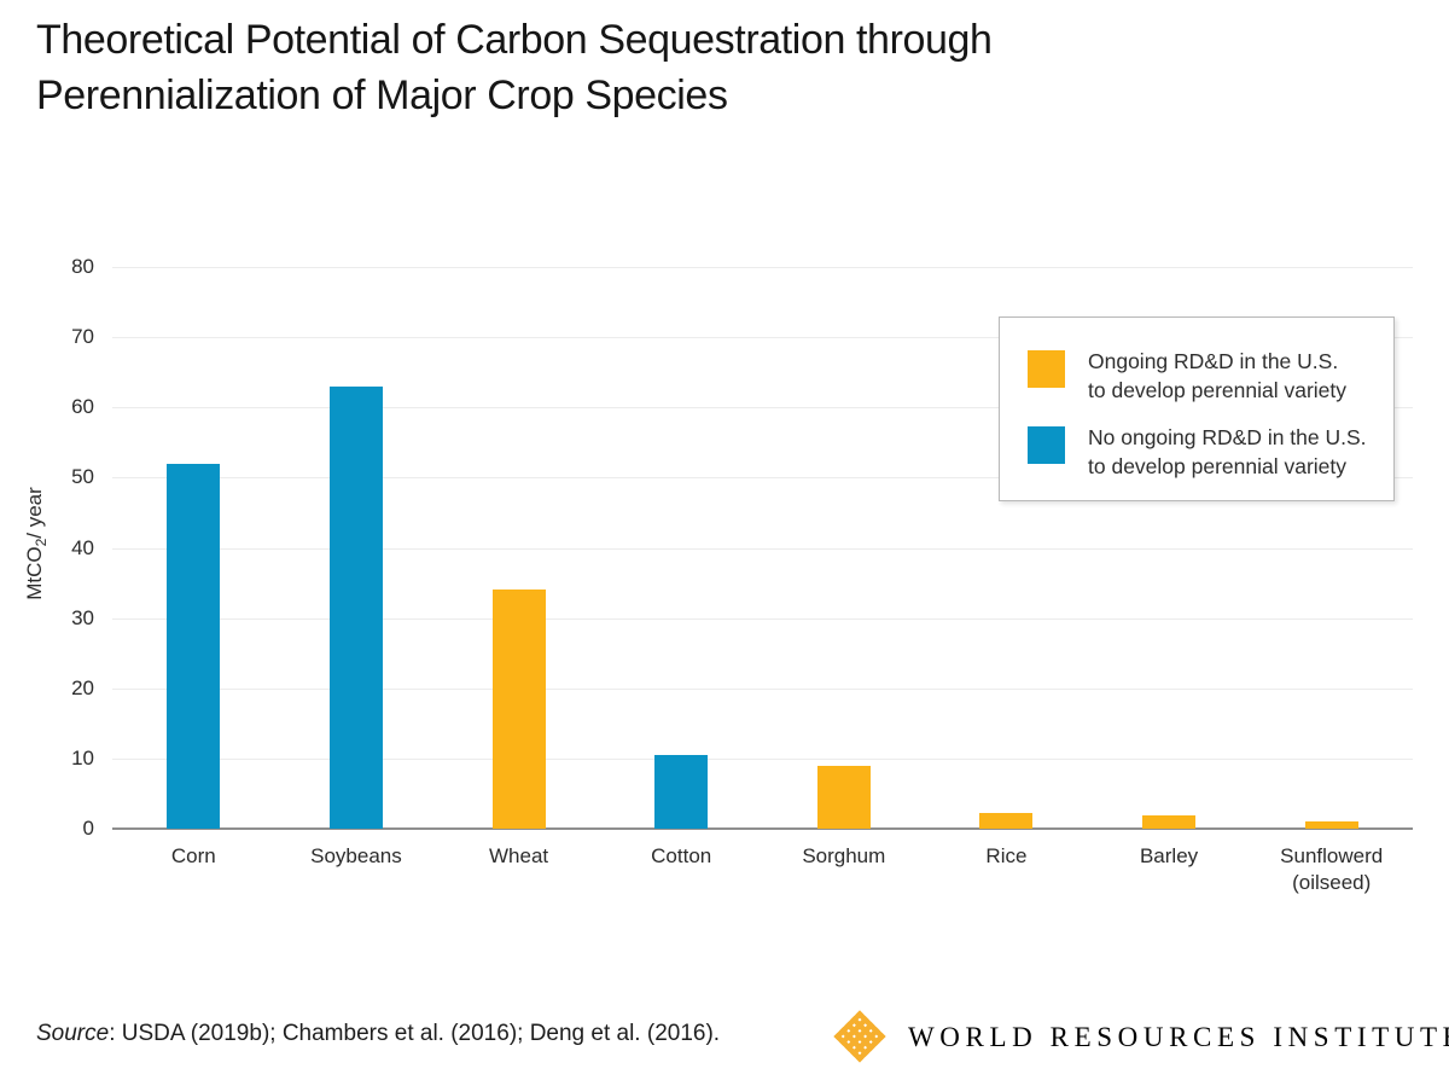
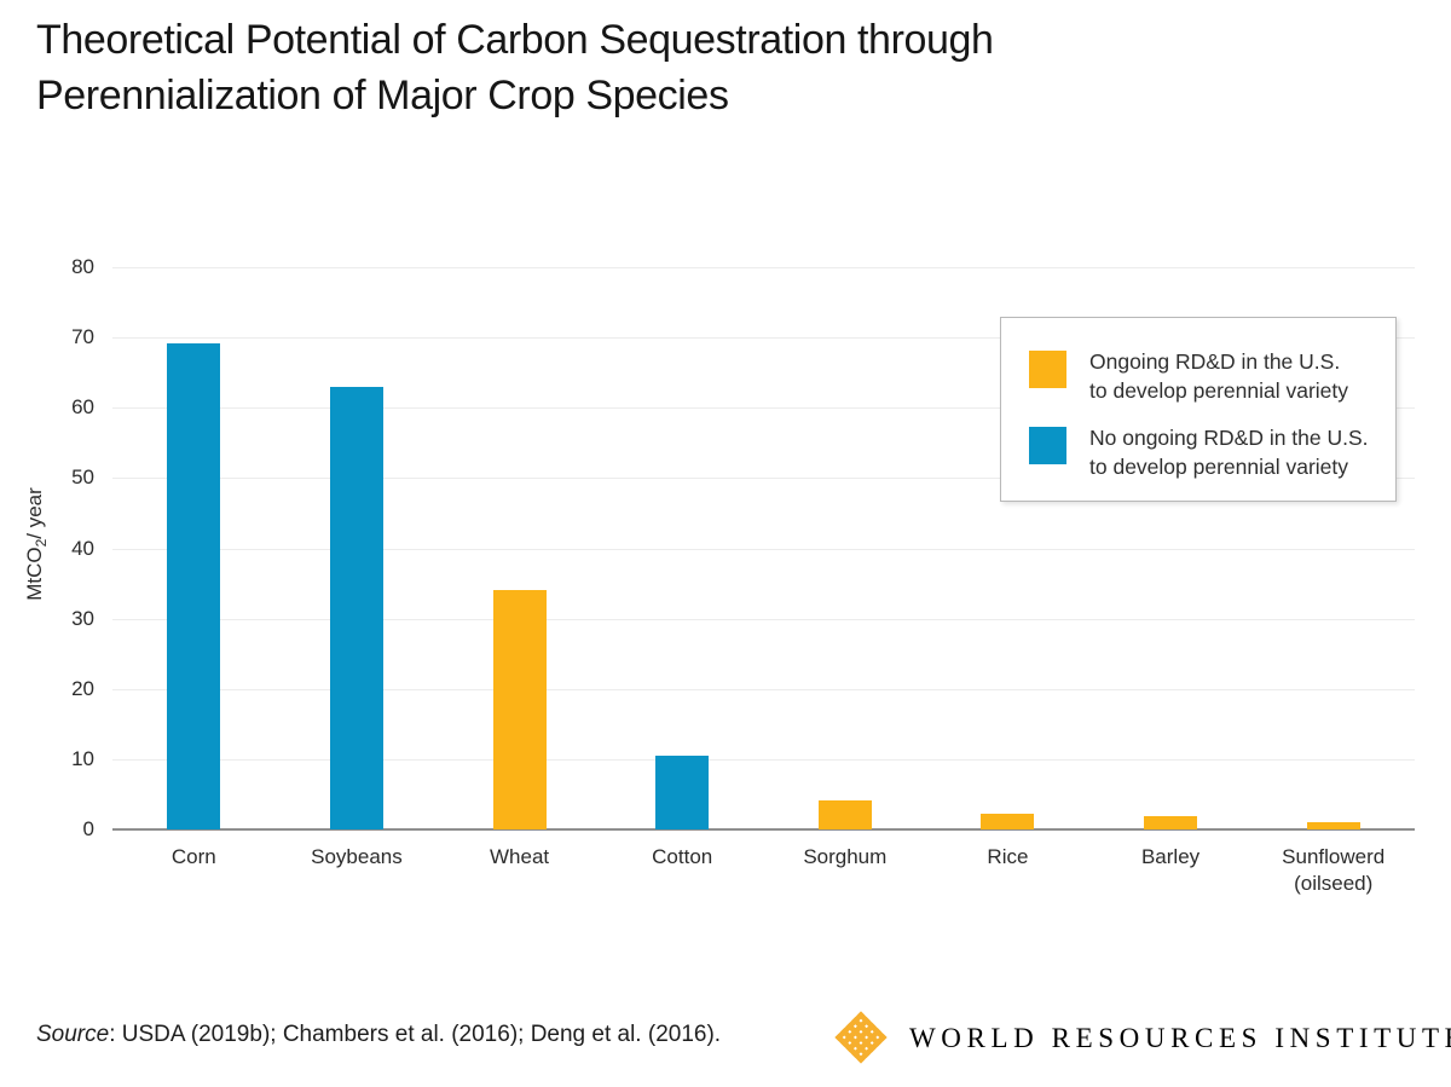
Corn: 52 -> 69
Sorghum: 9 -> 4
